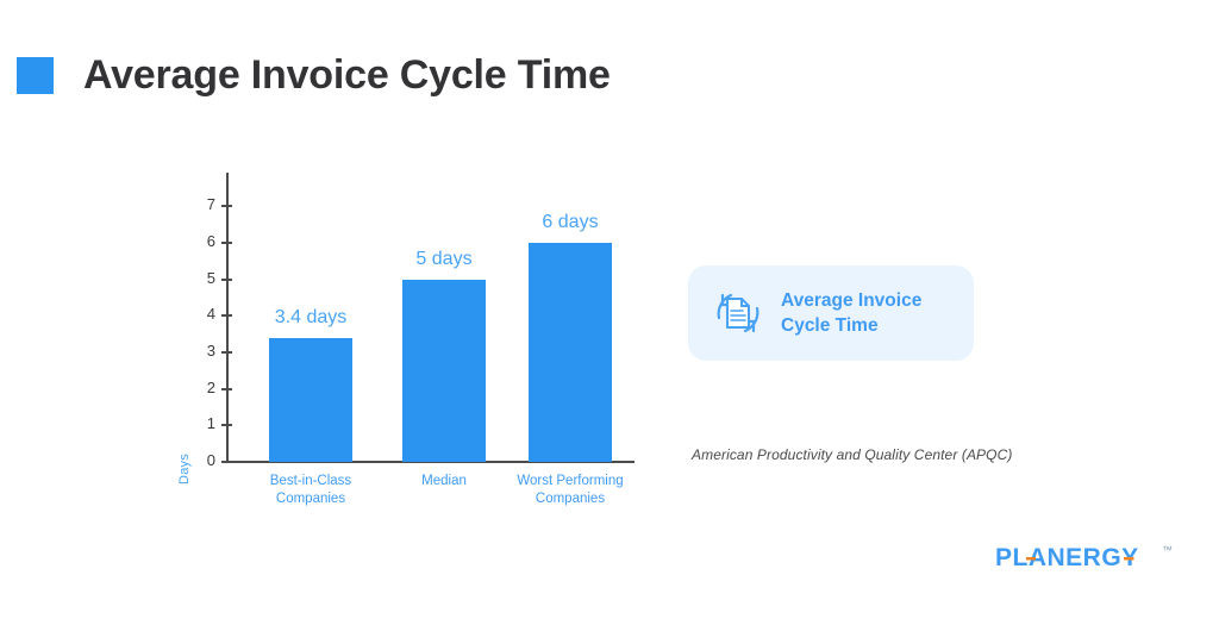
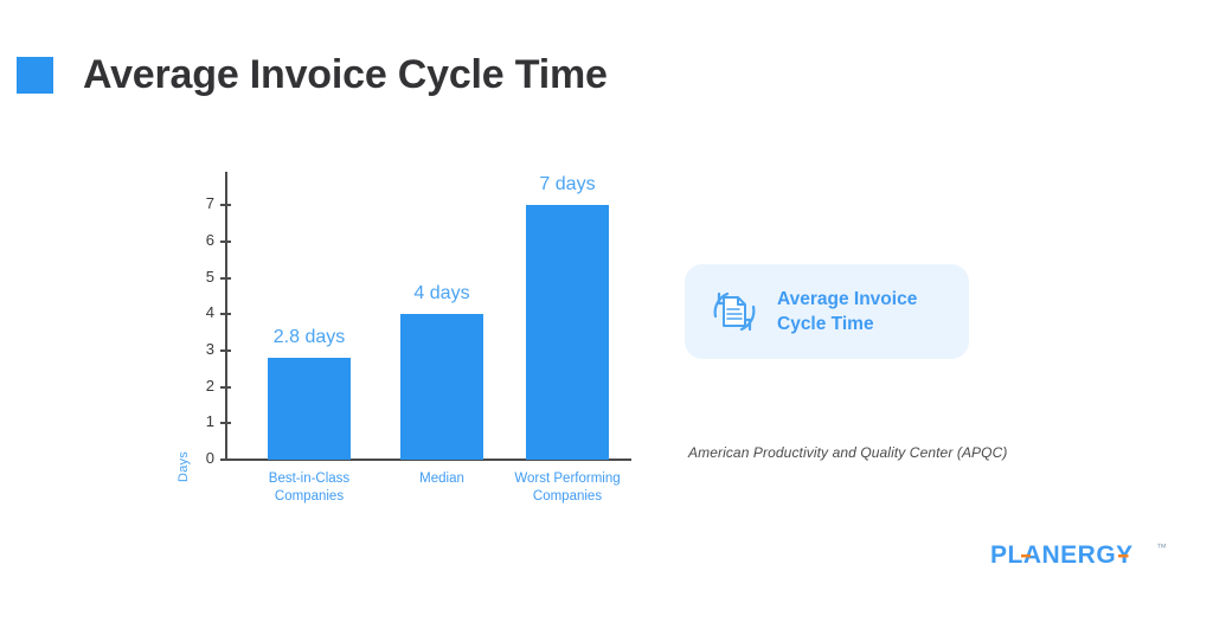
Best-in-Class Companies: 3.4 -> 2.8
Median: 5 -> 4
Worst Performing Companies: 6 -> 7
